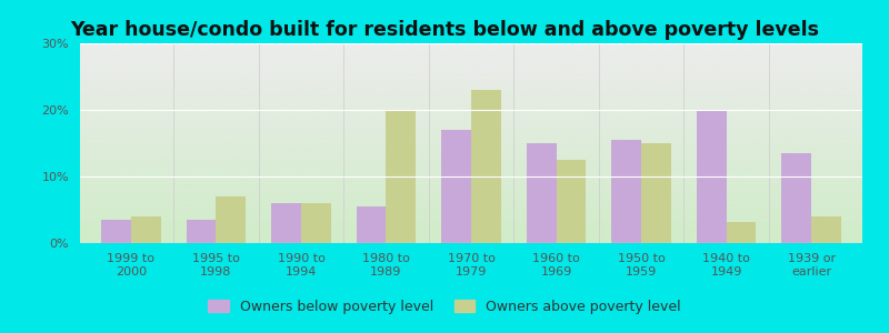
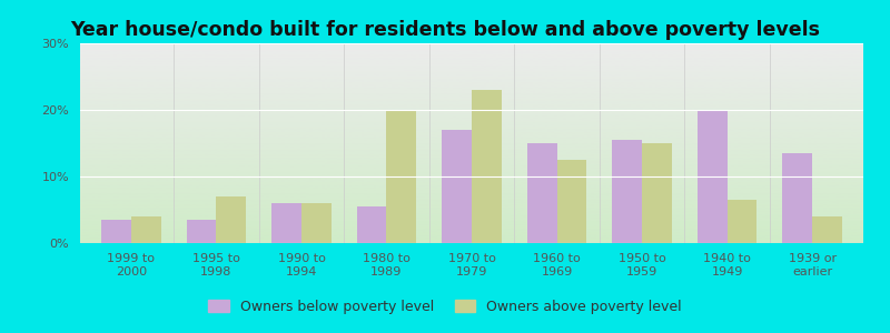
Owners above poverty level/1940 to 1949: 3.2% -> 6.5%
